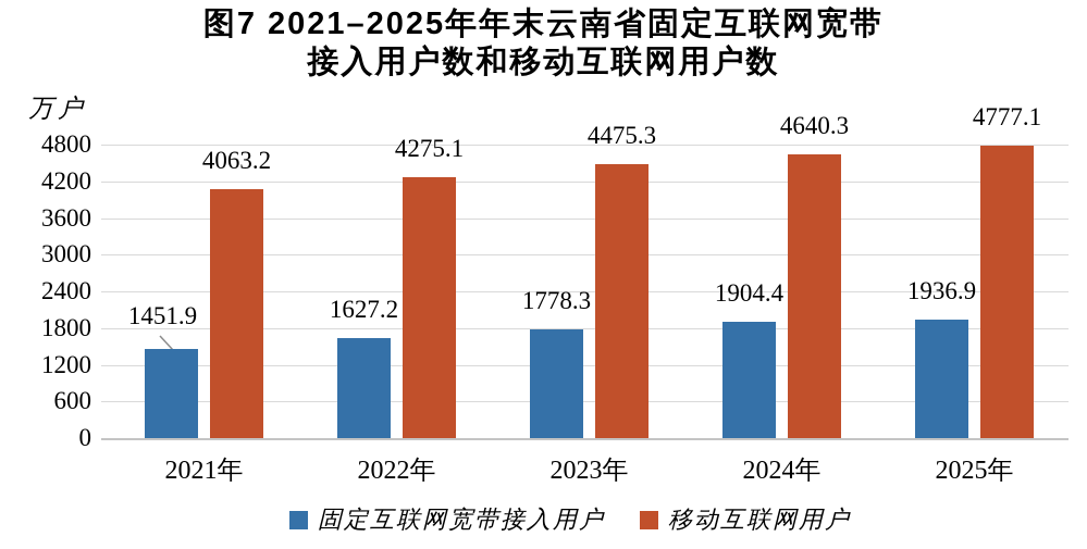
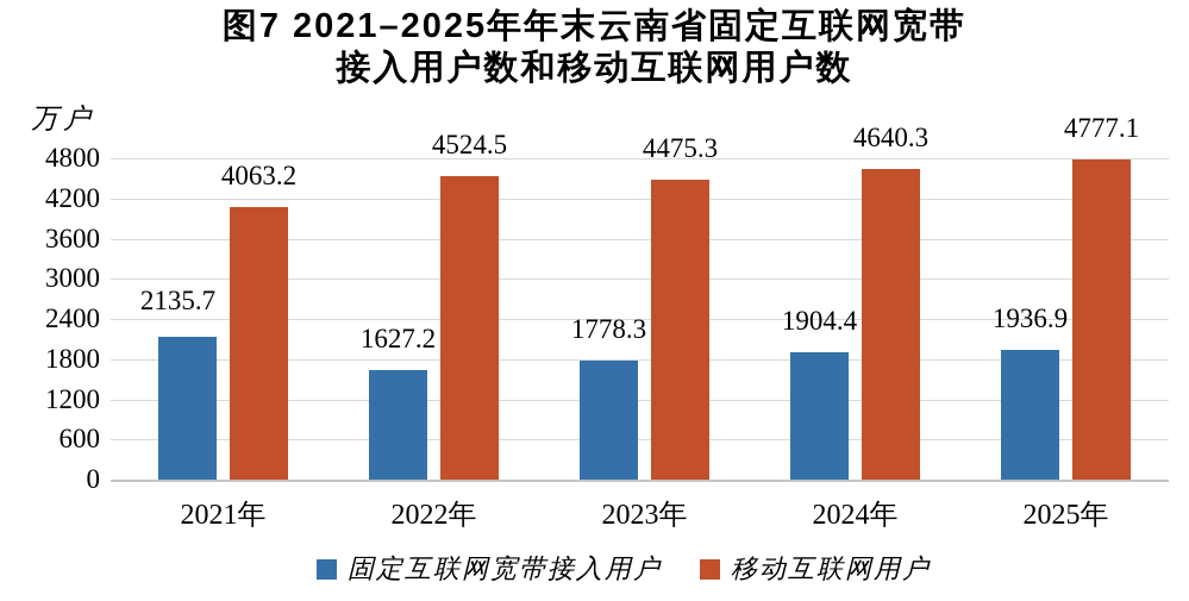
固定互联网宽带接入用户/2021年: 1451.9 -> 2135.7
移动互联网用户/2022年: 4275.1 -> 4524.5
